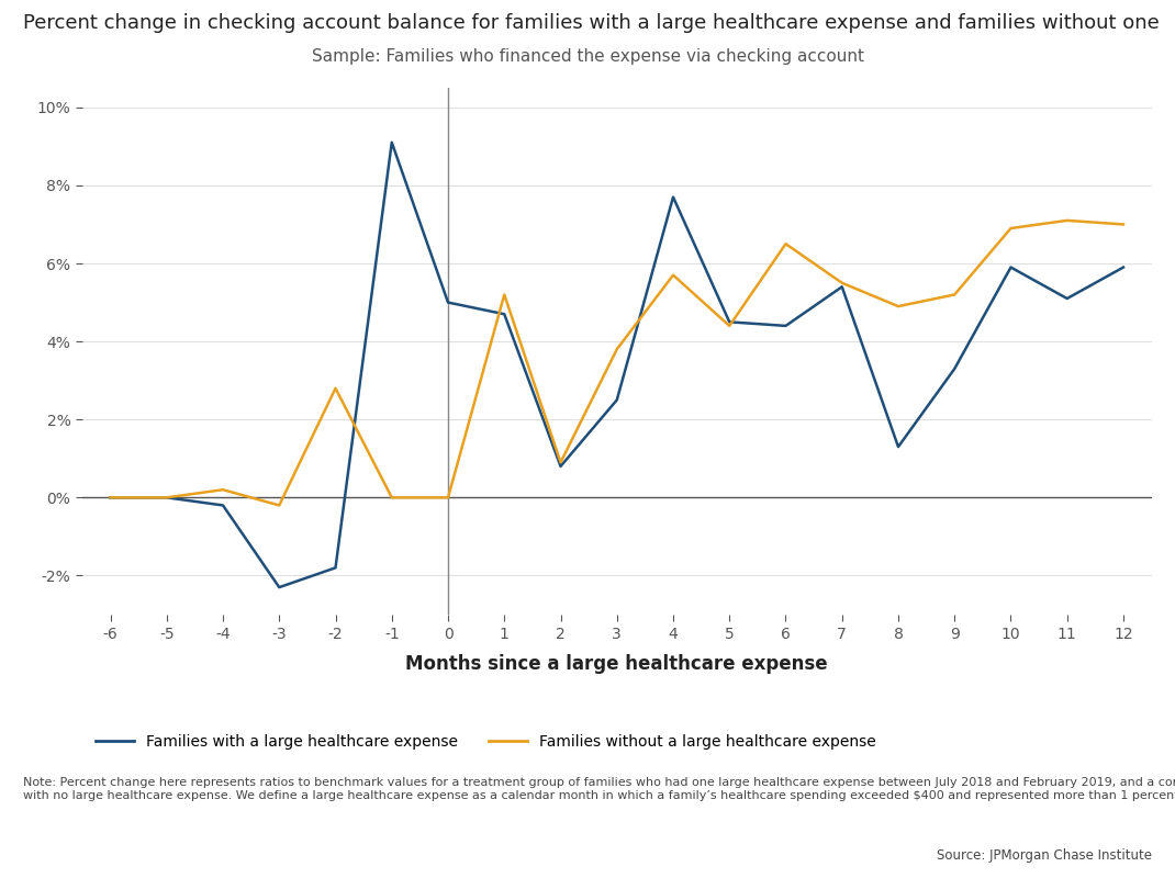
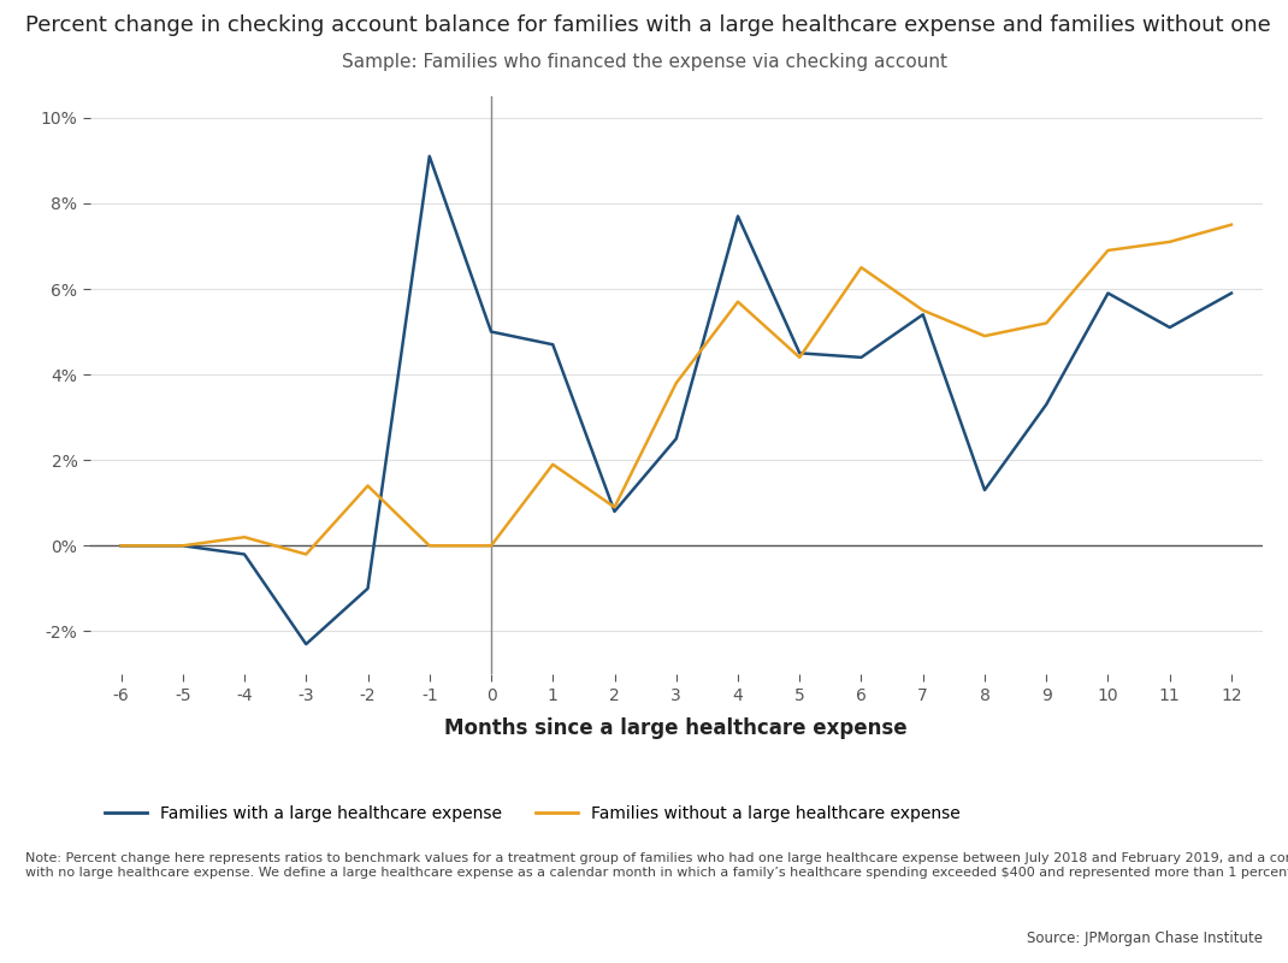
Families with a large healthcare expense/-2: -1.8% -> -1.0%
Families without a large healthcare expense/-2: 2.8% -> 1.4%
Families without a large healthcare expense/1: 5.2% -> 1.9%
Families without a large healthcare expense/12: 7.0% -> 7.5%
